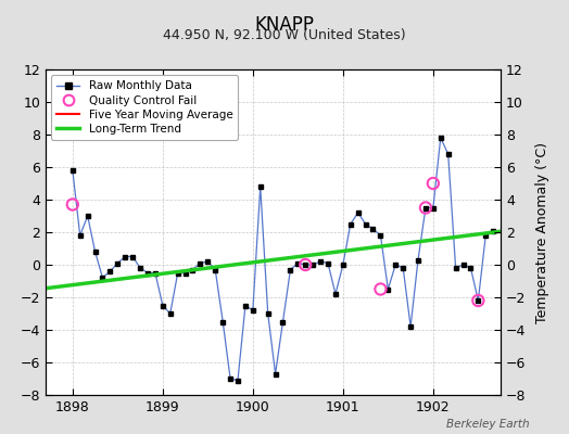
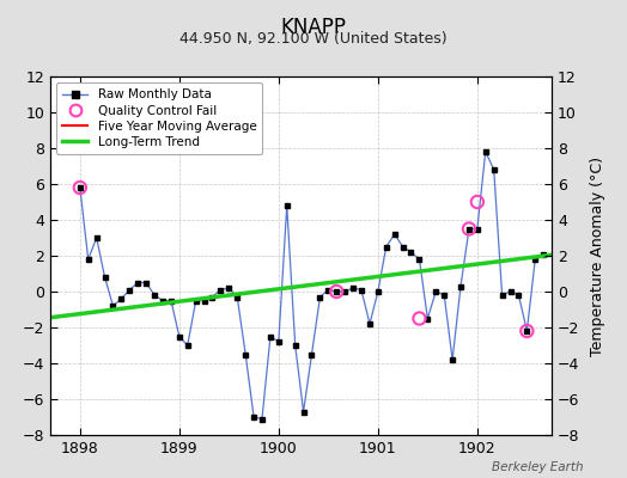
Quality Control Fail/1898: 3.7 -> 5.8
